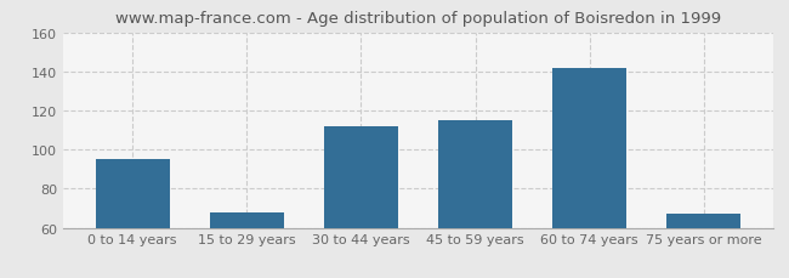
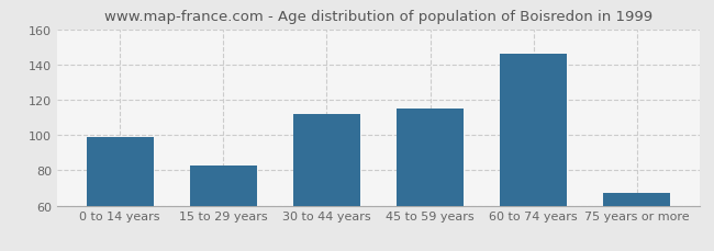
0 to 14 years: 95 -> 99
15 to 29 years: 68 -> 83
60 to 74 years: 142 -> 146
